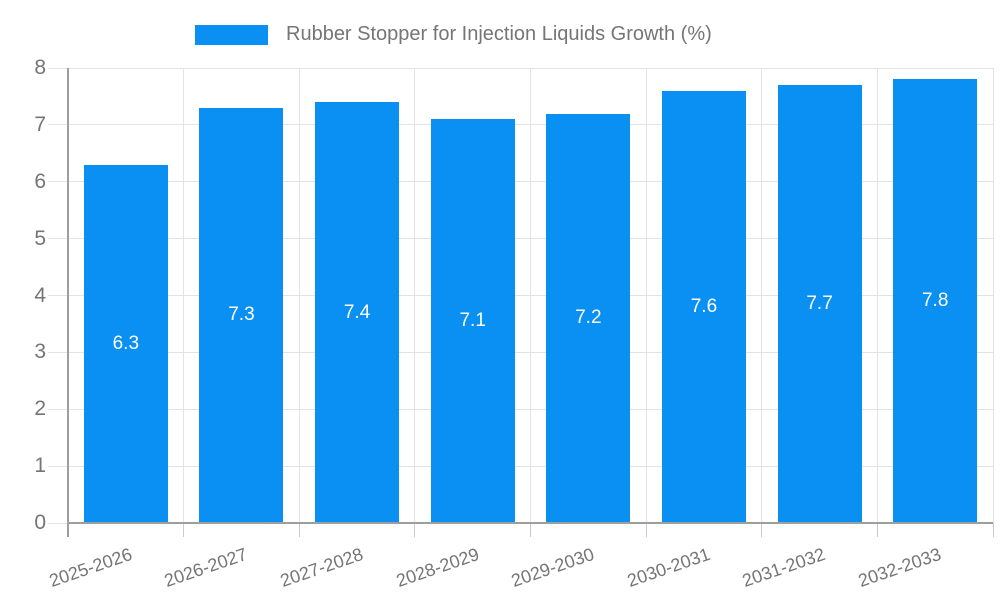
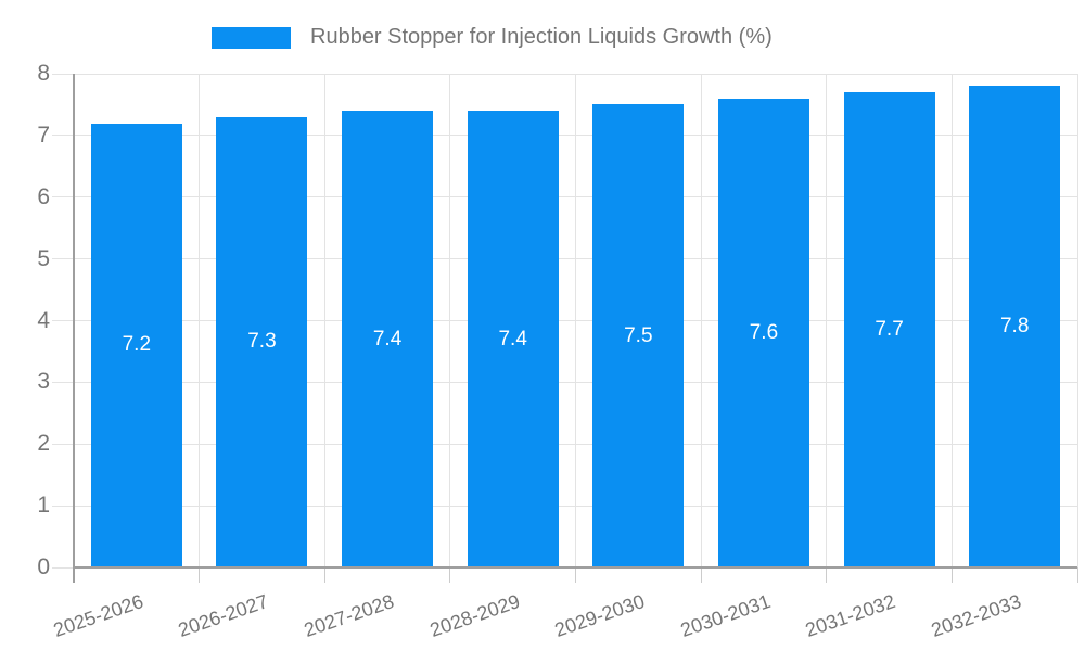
2025-2026: 6.3 -> 7.2
2028-2029: 7.1 -> 7.4
2029-2030: 7.2 -> 7.5
